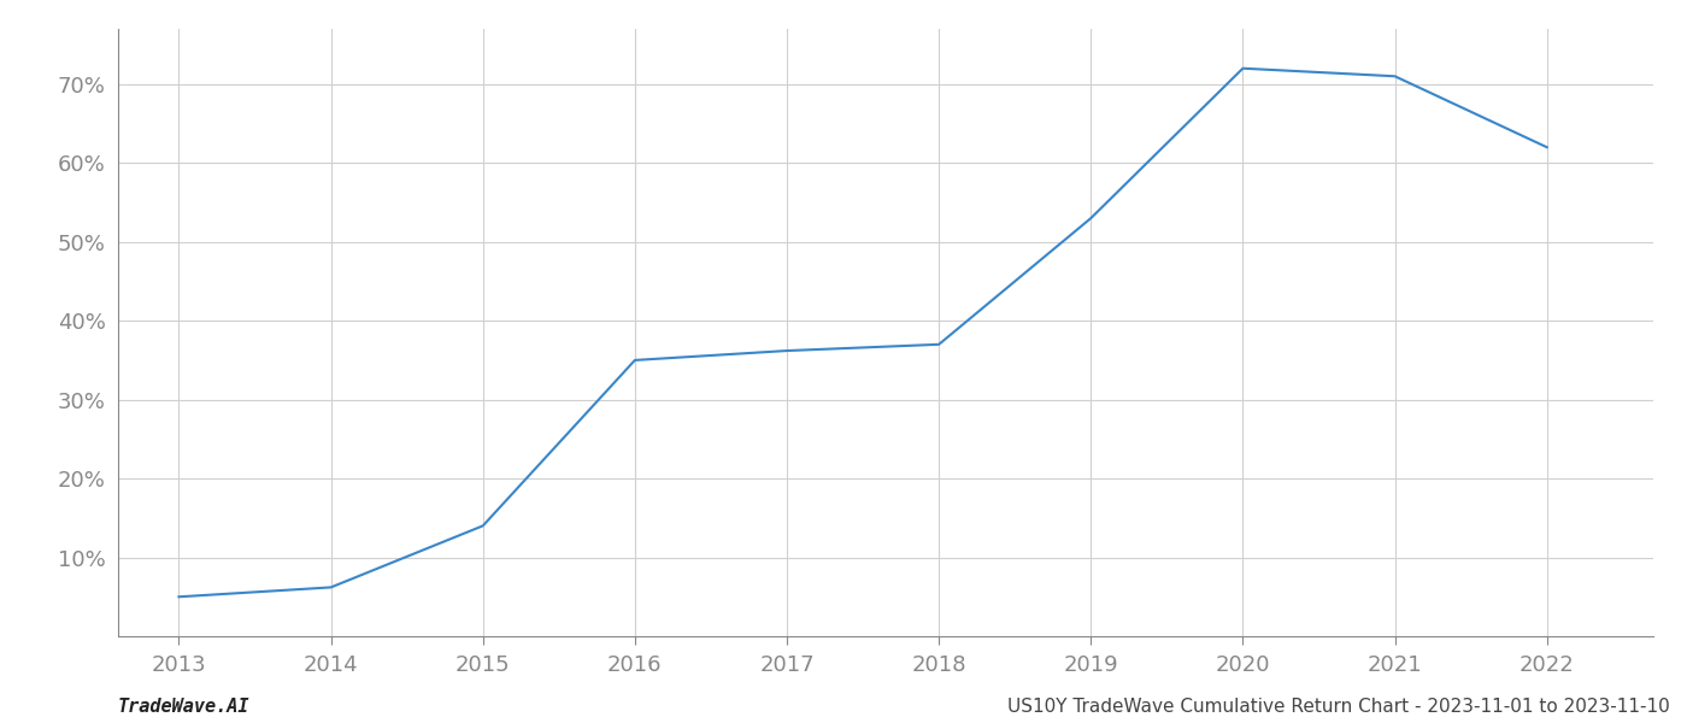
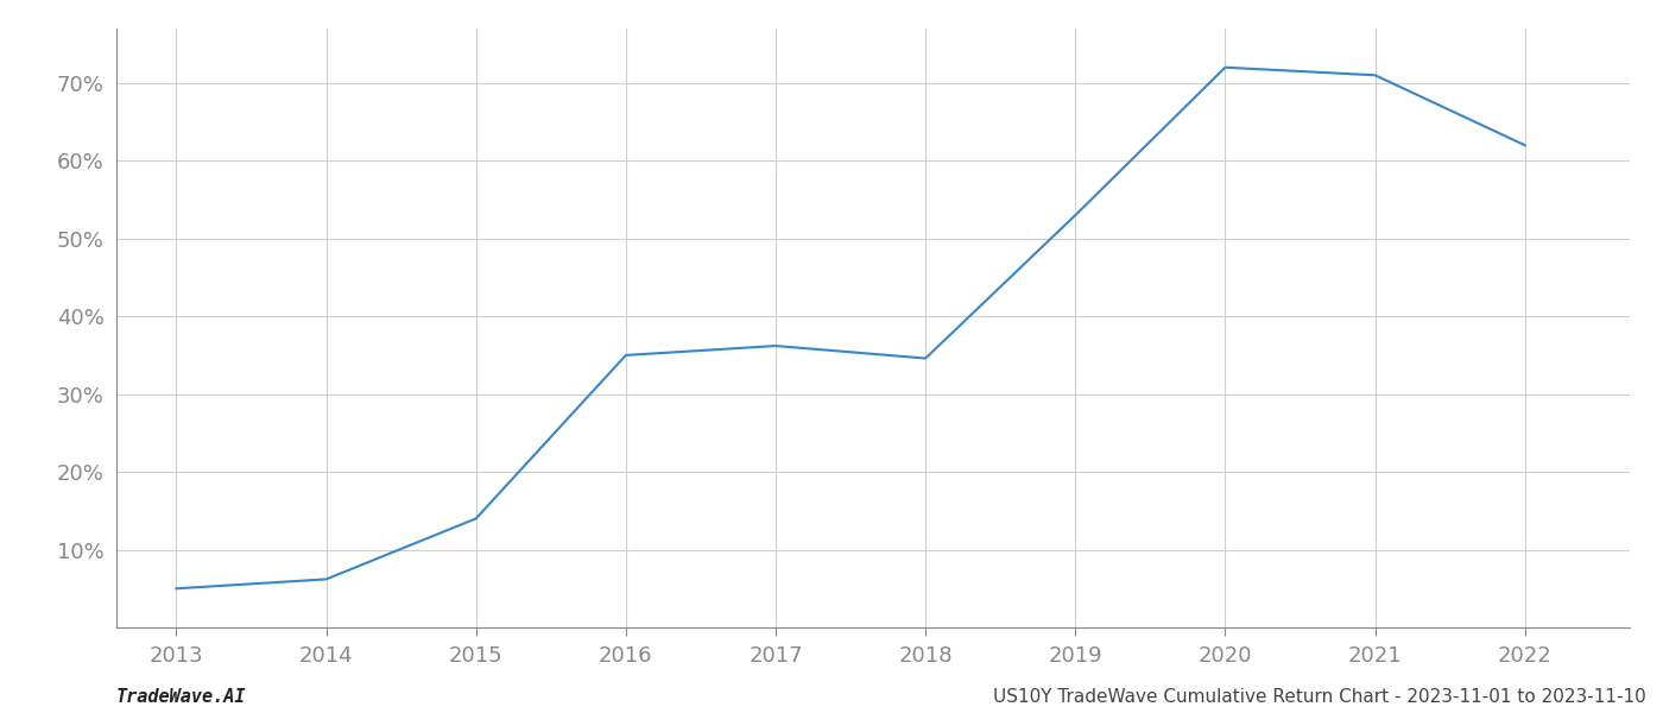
2018: 37.0% -> 34.6%
